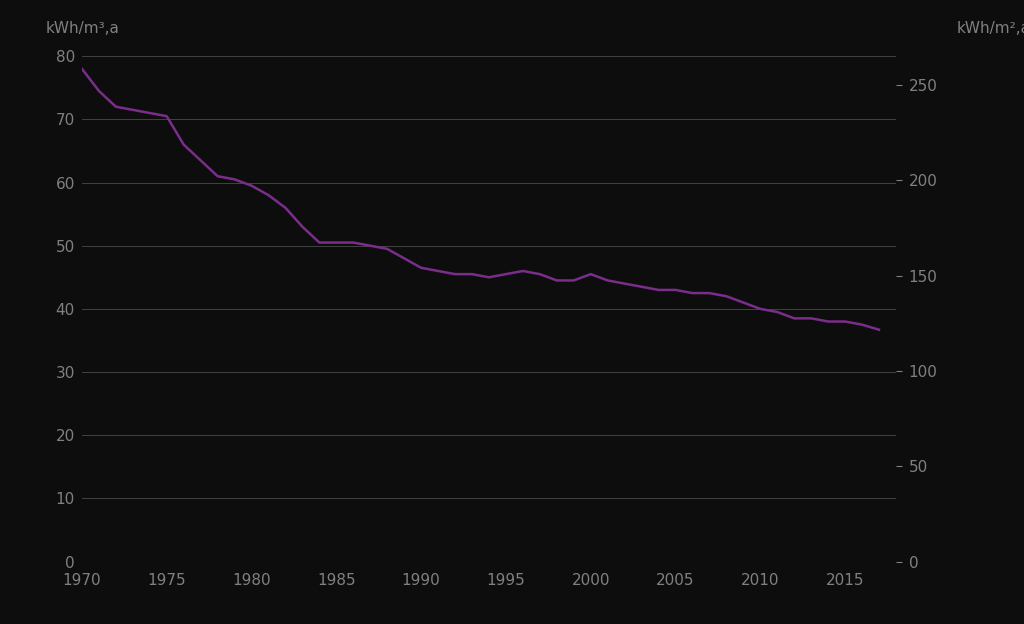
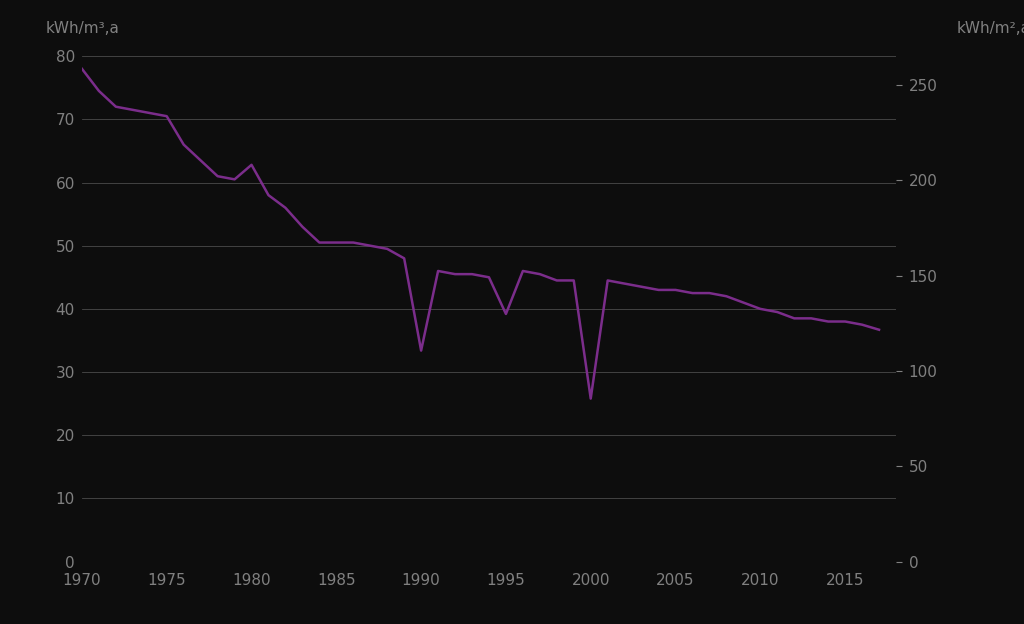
1980: 59.5 -> 62.8
1990: 46.5 -> 33.4
1995: 45.5 -> 39.2
2000: 45.5 -> 25.8
